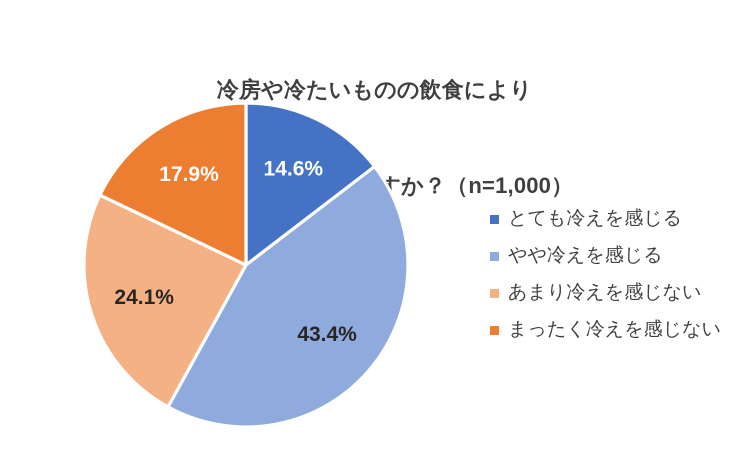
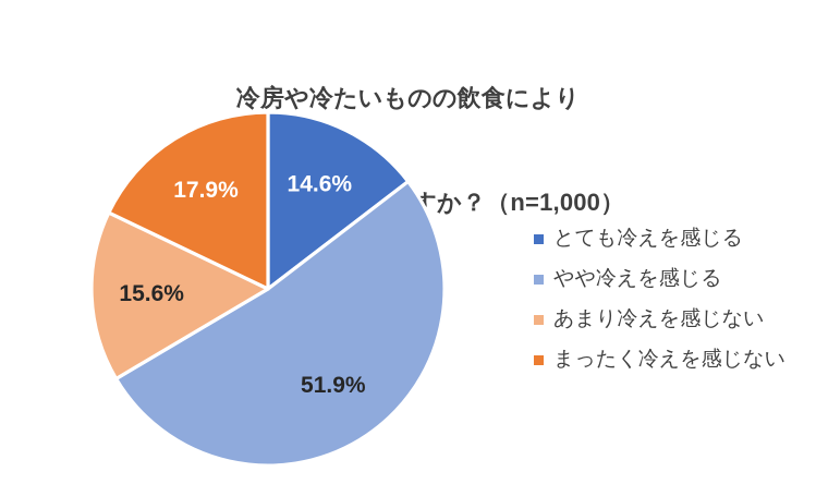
やや冷えを感じる: 43.4% -> 51.9%
あまり冷えを感じない: 24.1% -> 15.6%
